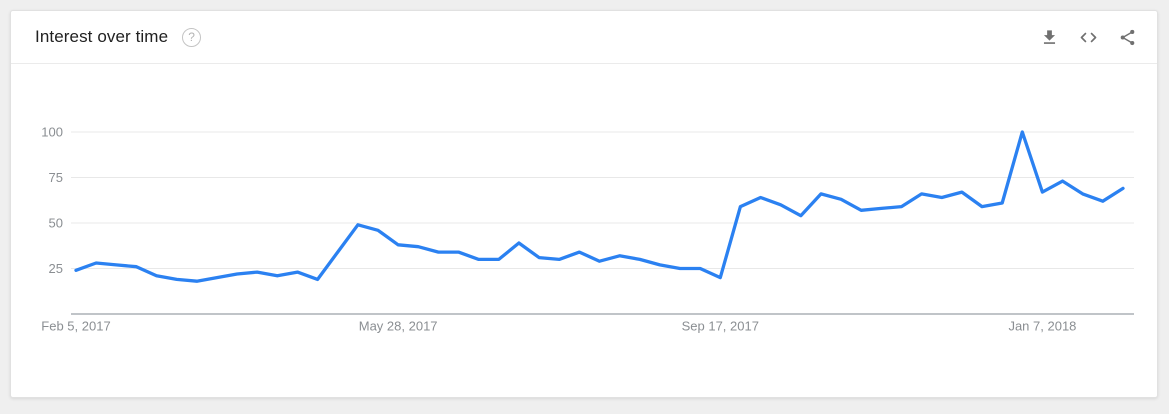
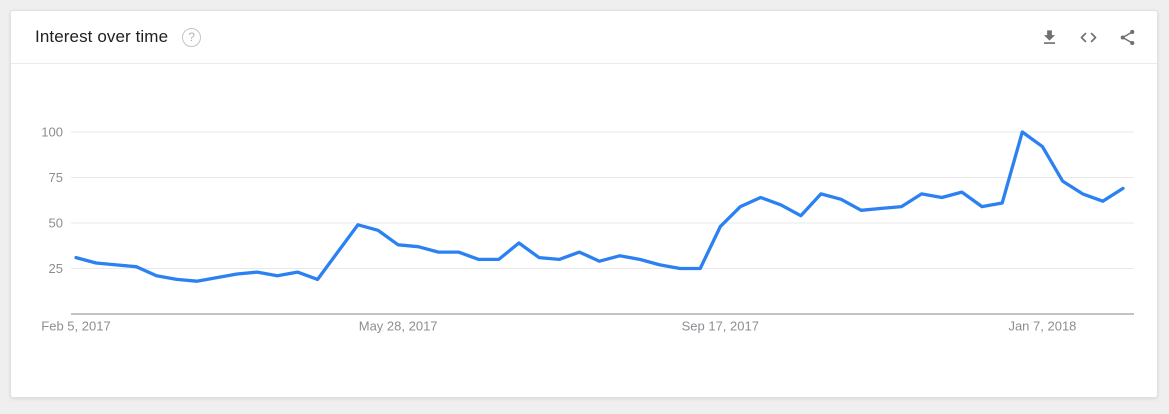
Feb 5, 2017: 24 -> 31
Sep 17, 2017: 20 -> 48
Jan 7, 2018: 67 -> 92
